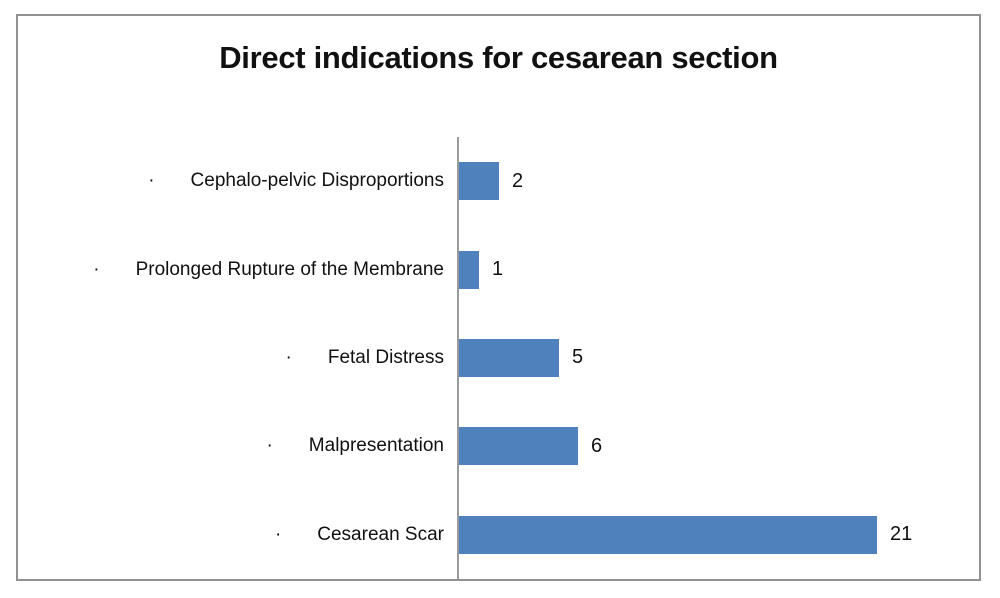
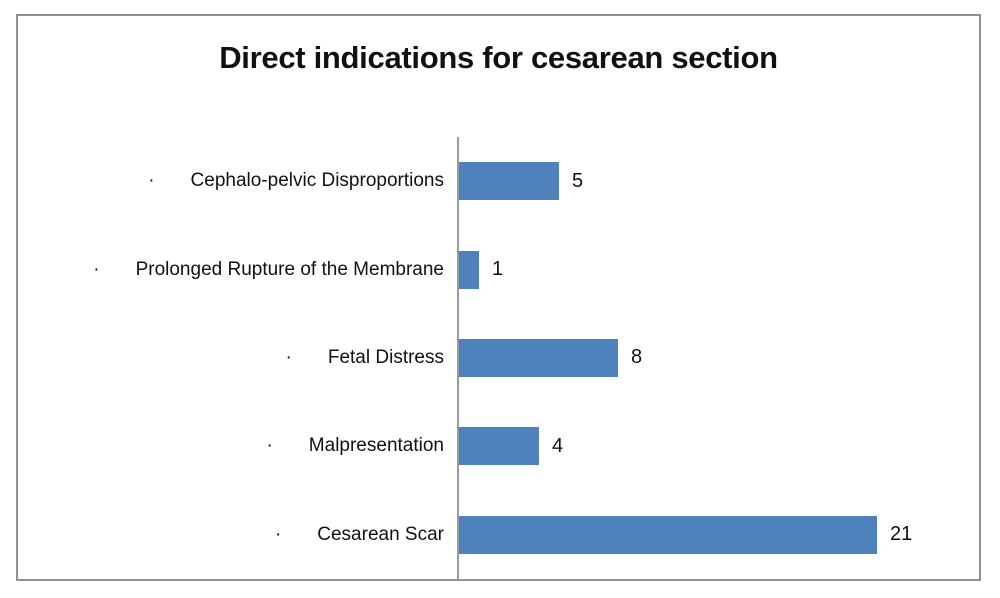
Cephalo-pelvic Disproportions: 2 -> 5
Fetal Distress: 5 -> 8
Malpresentation: 6 -> 4
